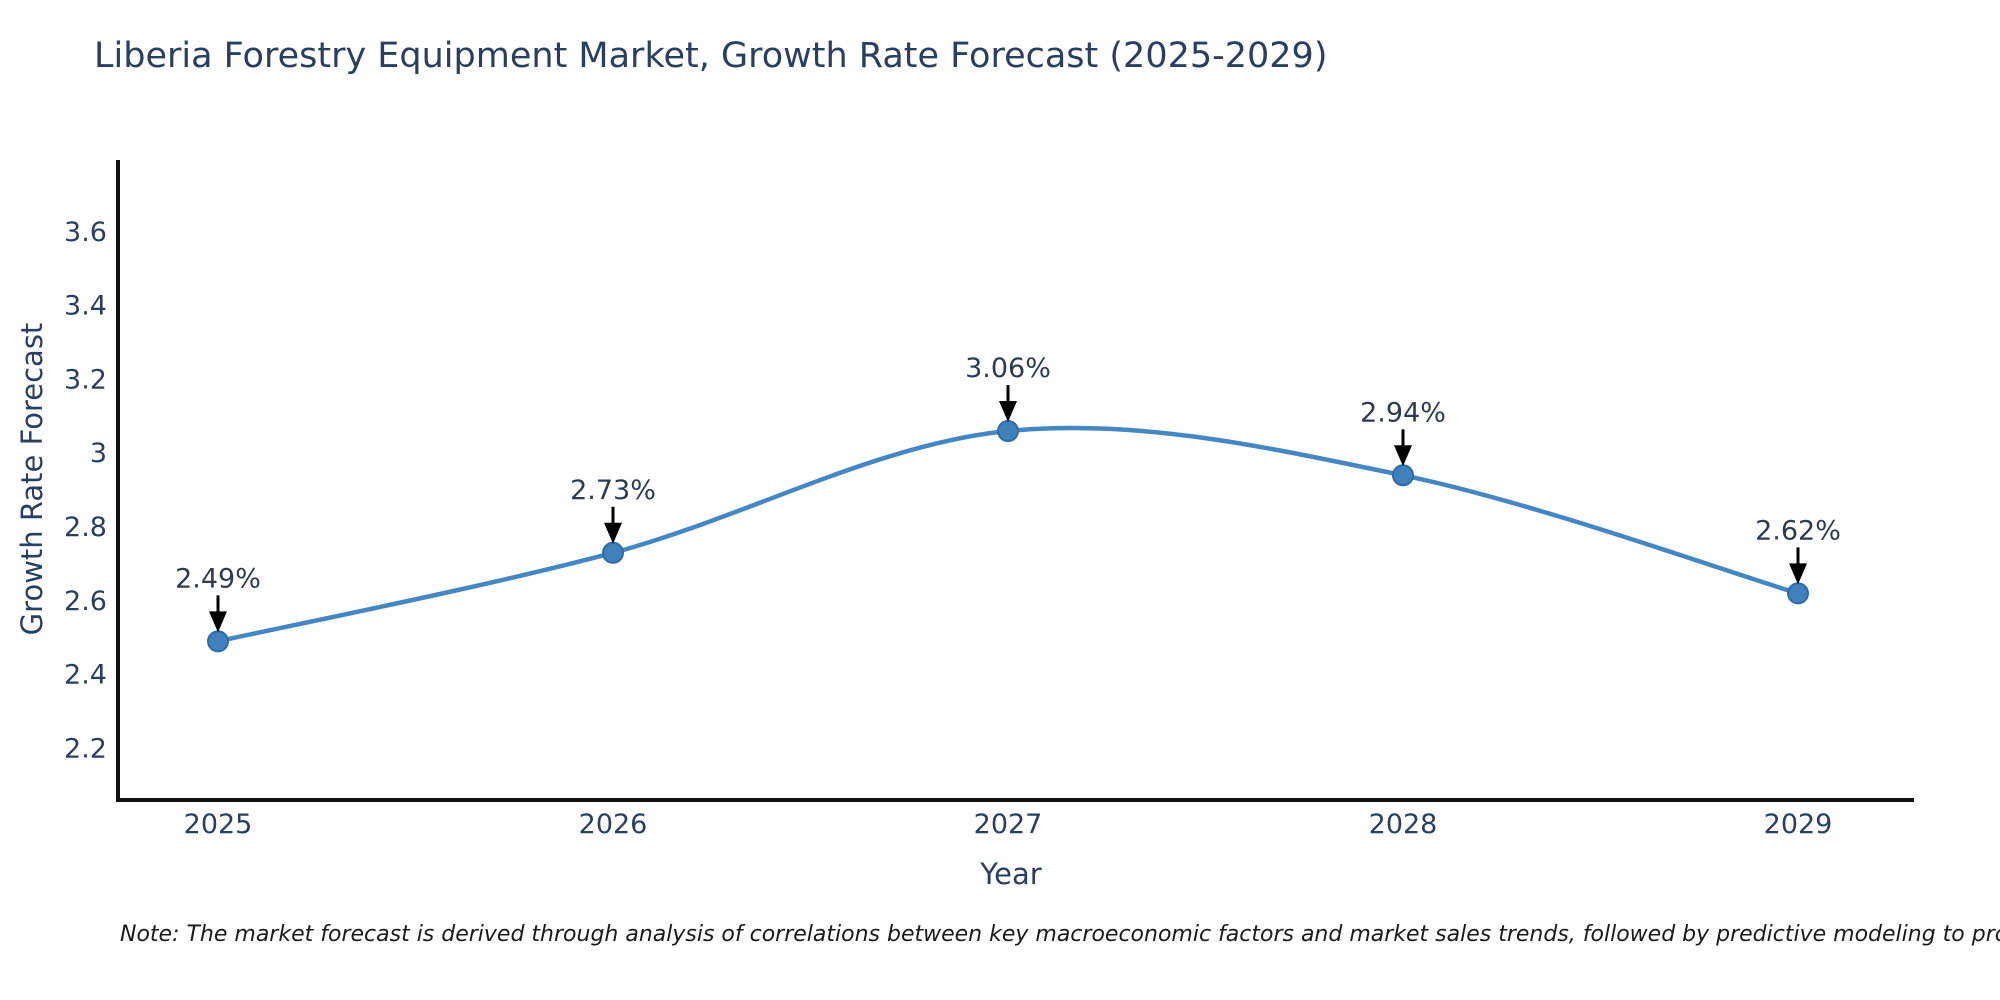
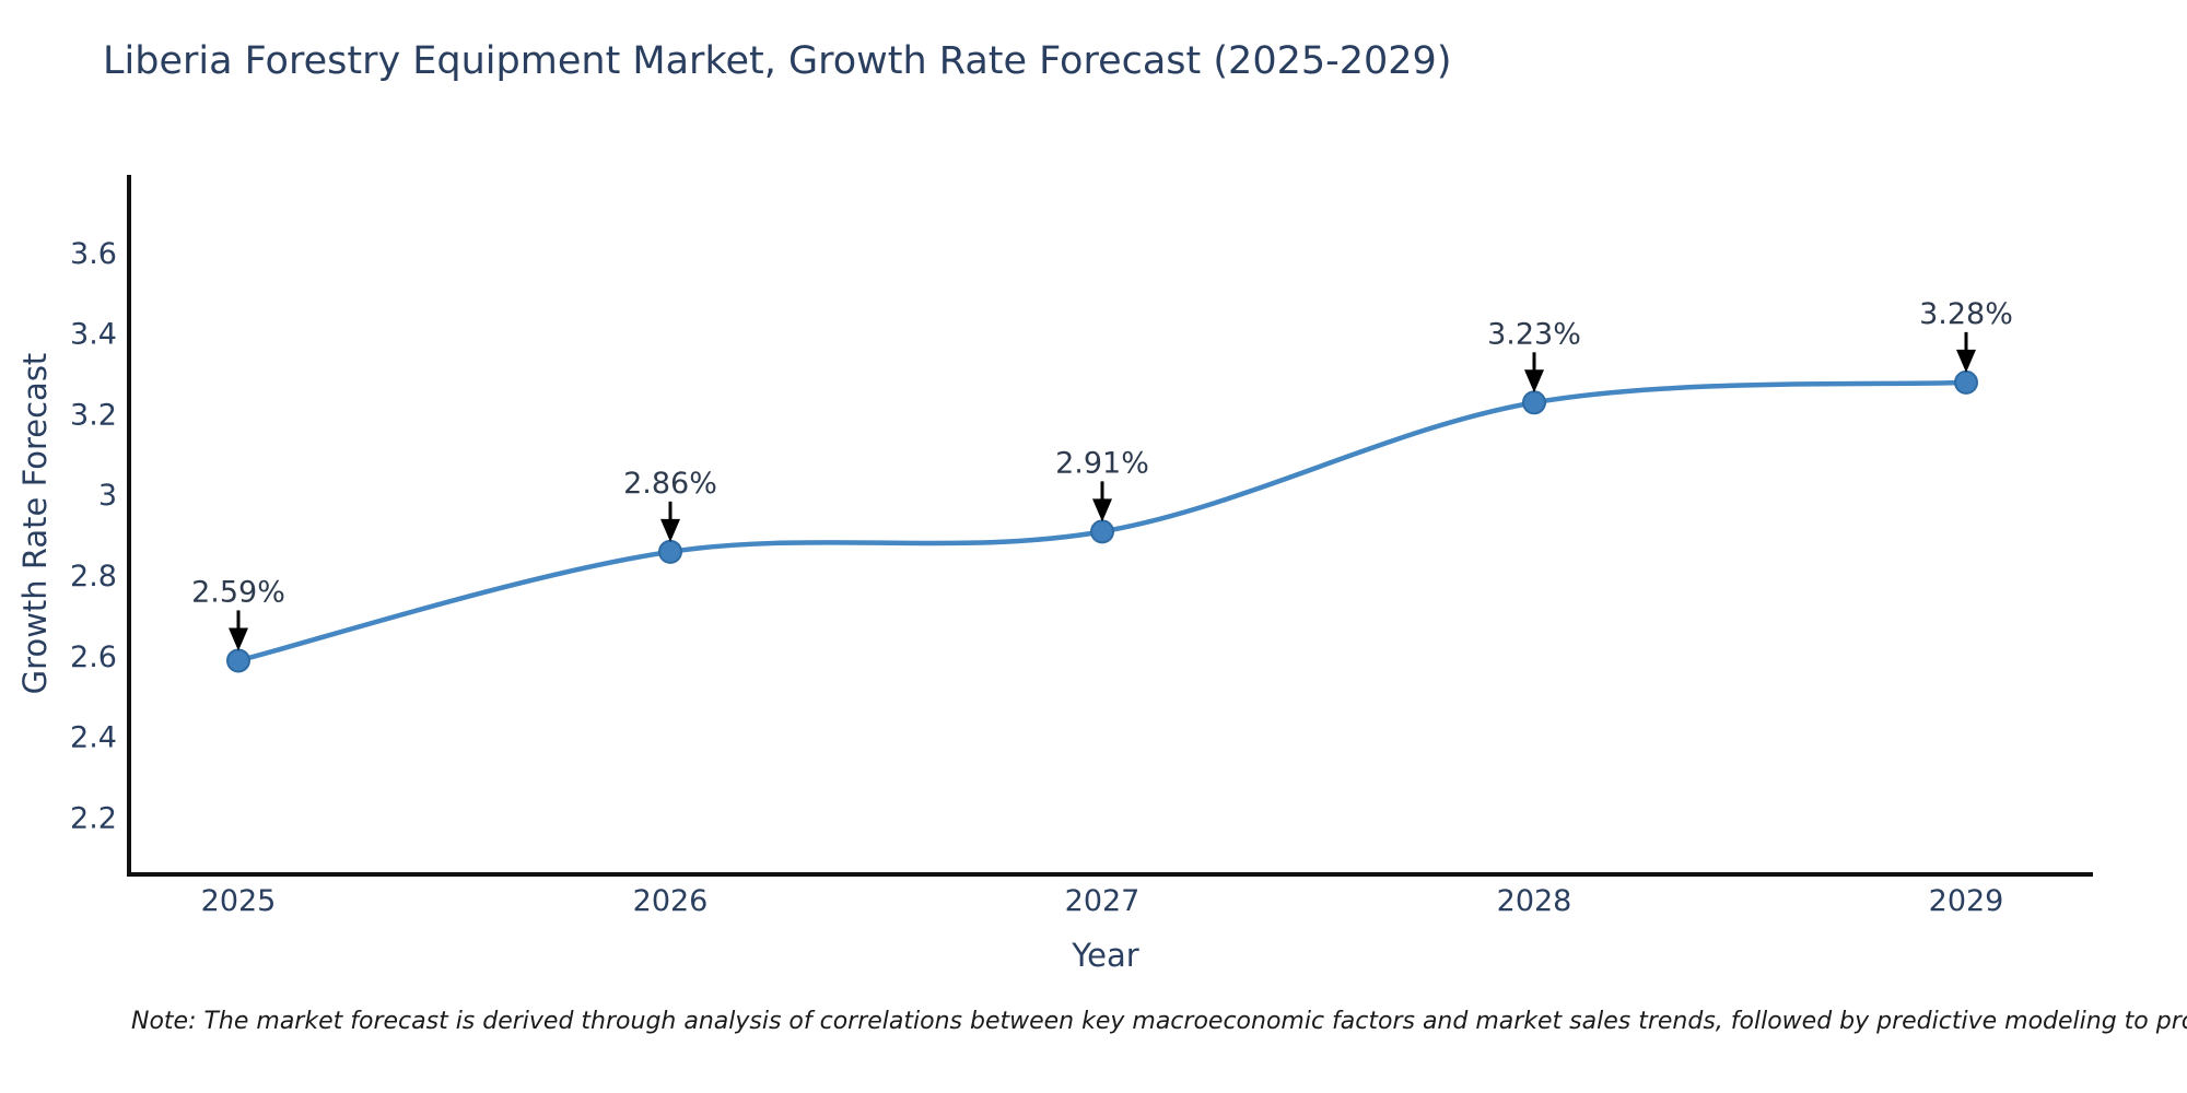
2025: 2.49% -> 2.59%
2026: 2.73% -> 2.86%
2027: 3.06% -> 2.91%
2028: 2.94% -> 3.23%
2029: 2.62% -> 3.28%
